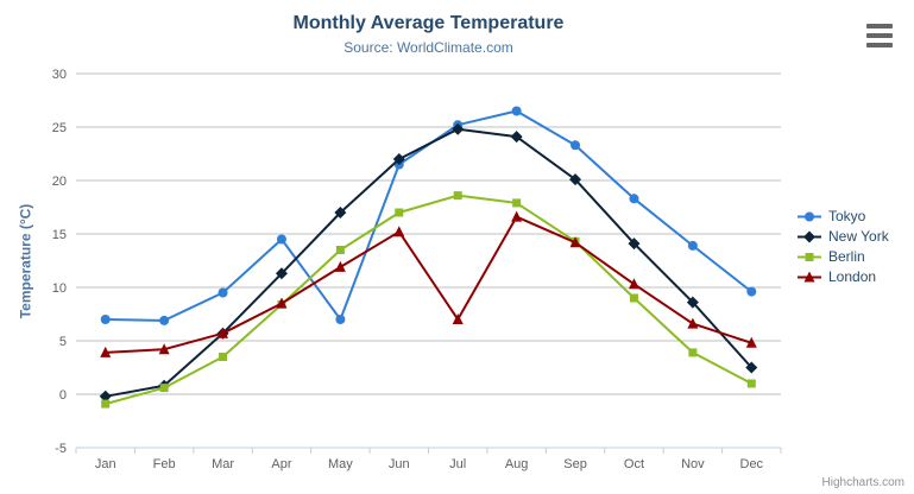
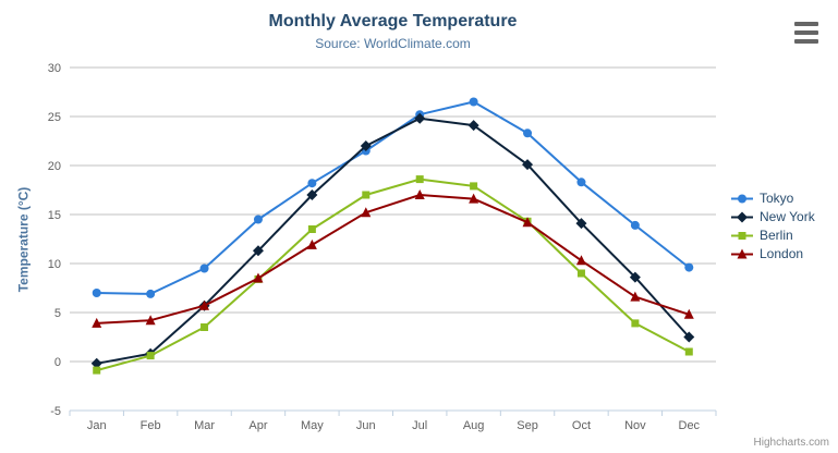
Tokyo/May: 7 -> 18
London/Jul: 7 -> 17
